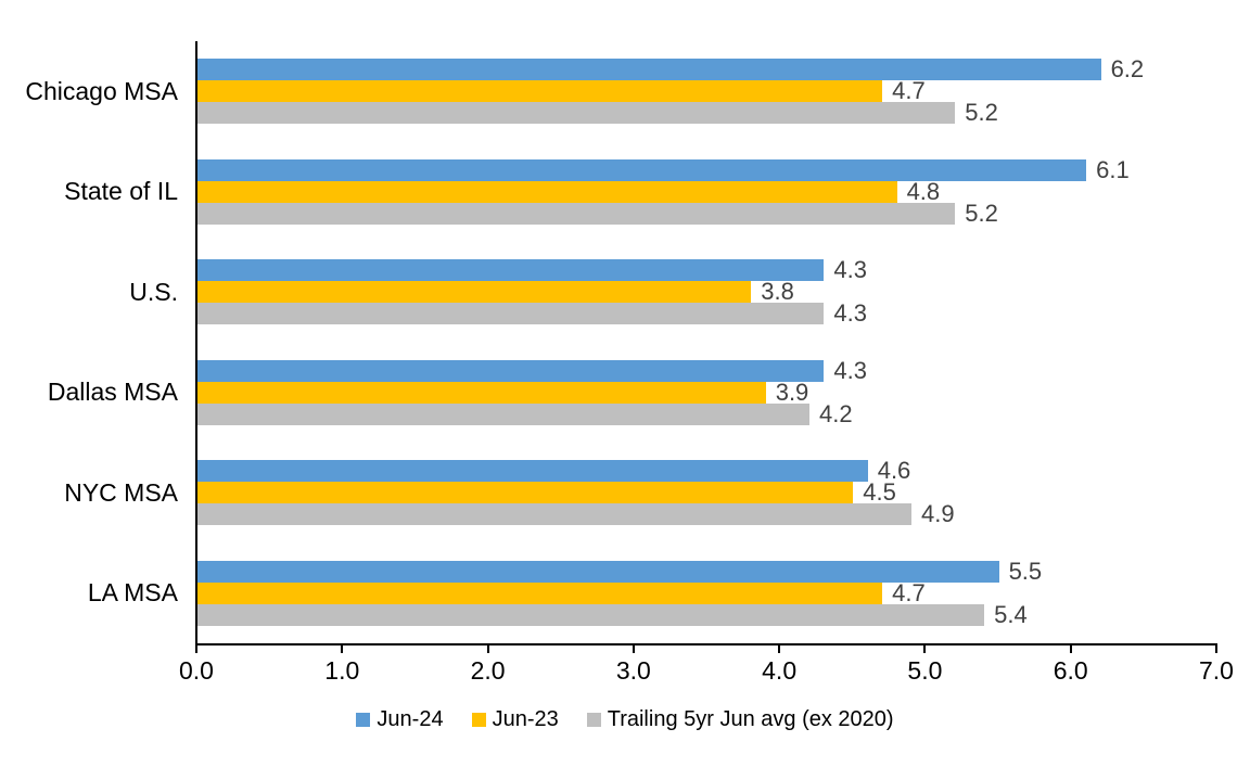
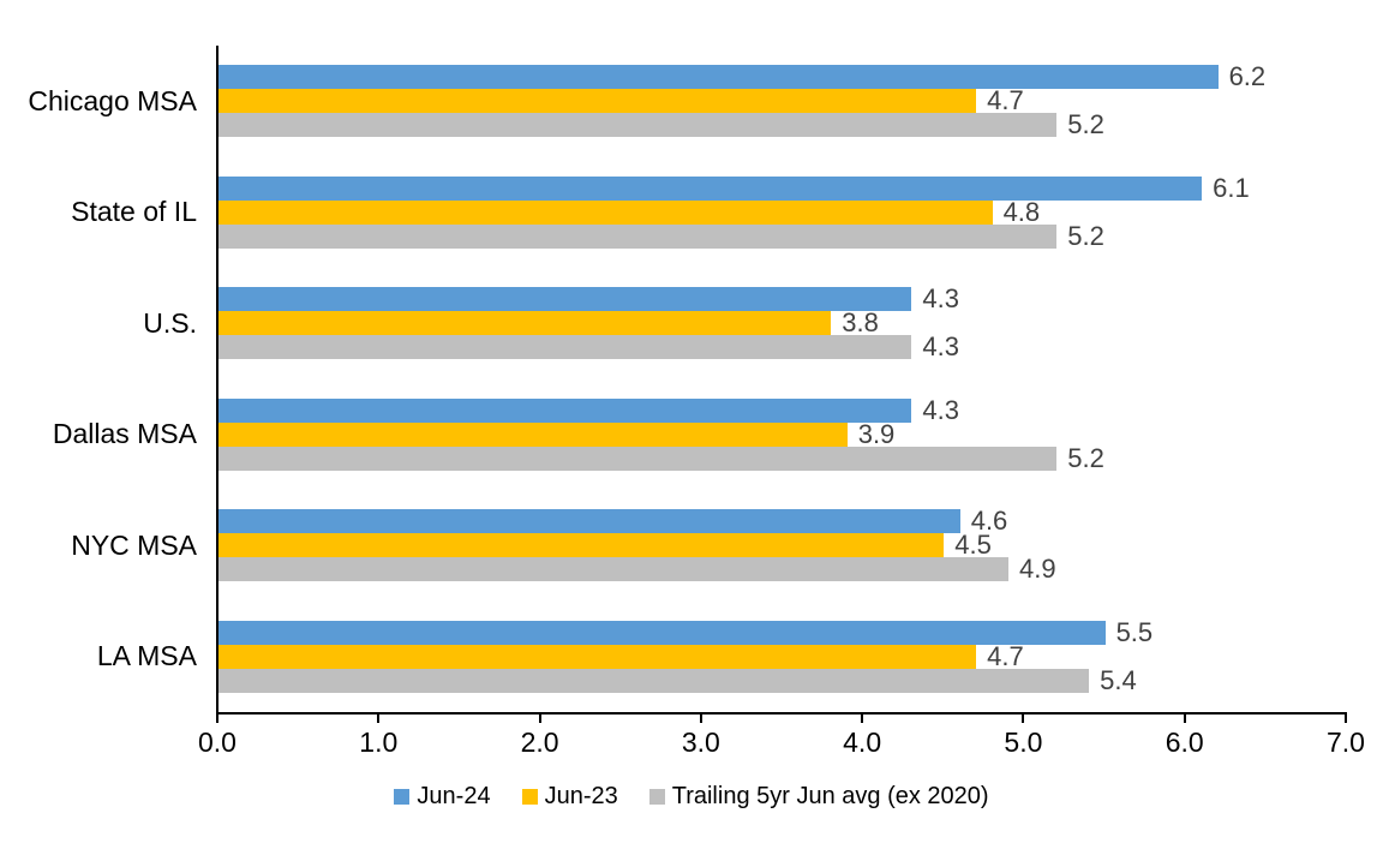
Trailing 5yr Jun avg (ex 2020)/Dallas MSA: 4.2 -> 5.2
